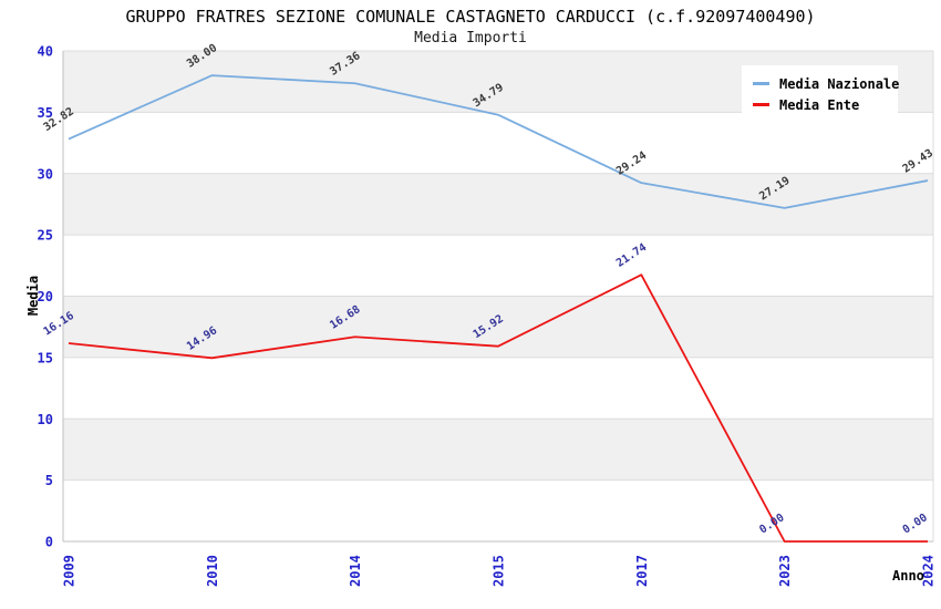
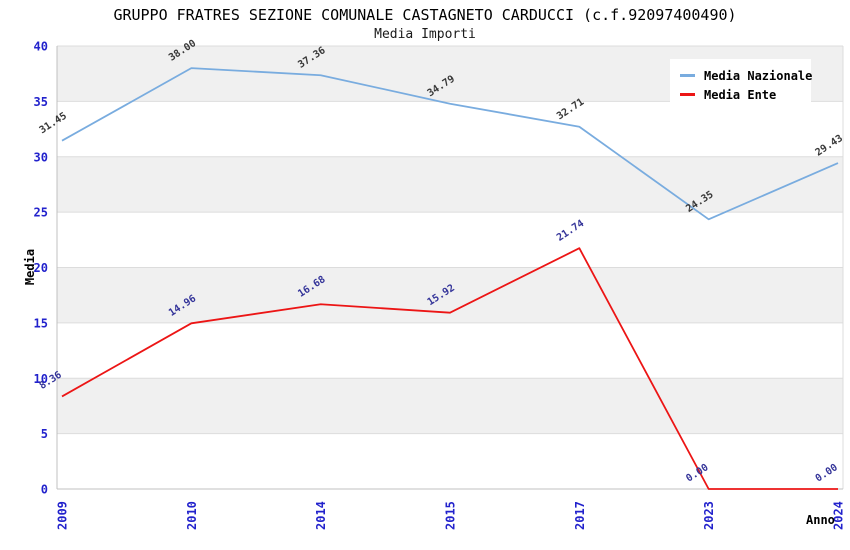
Media Nazionale/2009: 32.82 -> 31.45
Media Ente/2009: 16.16 -> 8.36
Media Nazionale/2017: 29.24 -> 32.71
Media Nazionale/2023: 27.19 -> 24.35
